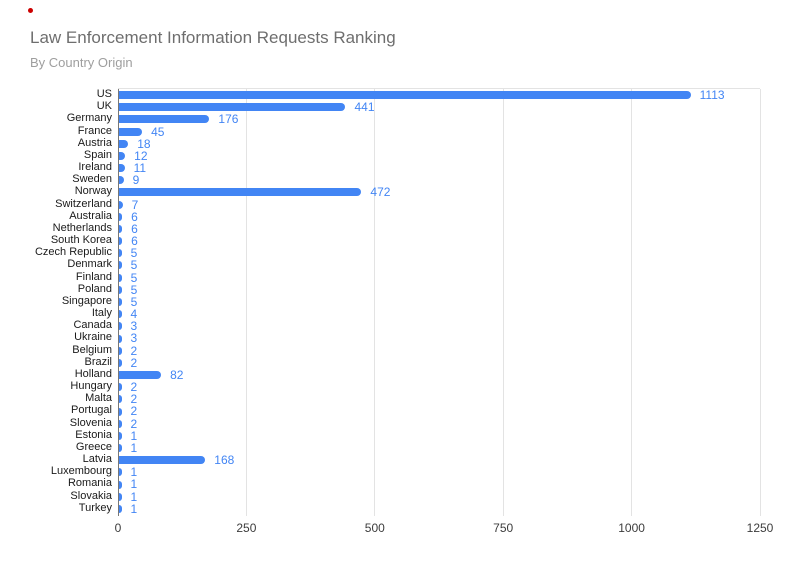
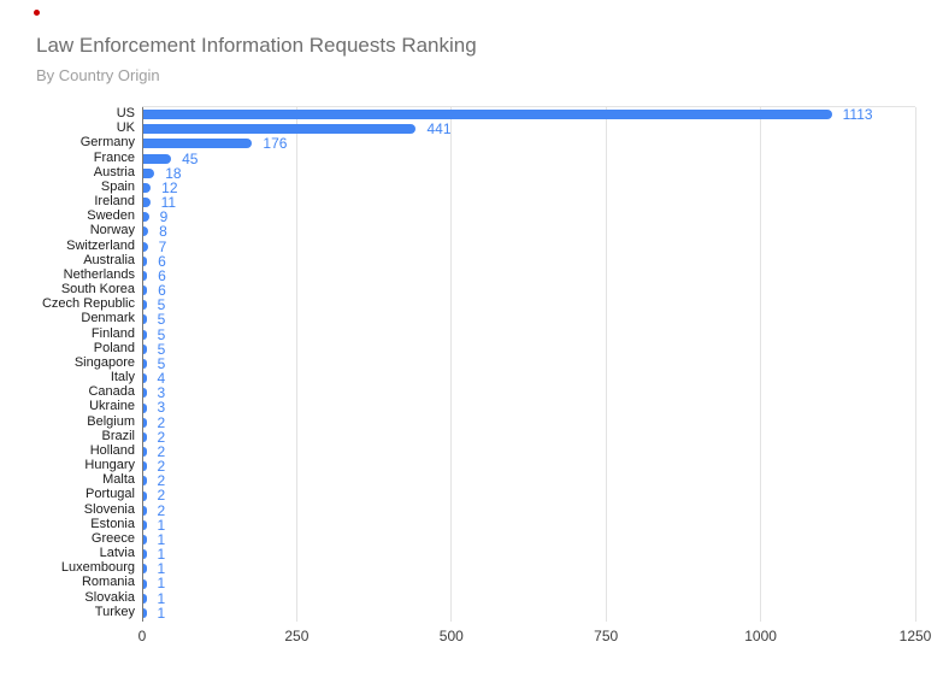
Norway: 472 -> 8
Holland: 82 -> 2
Latvia: 168 -> 1
